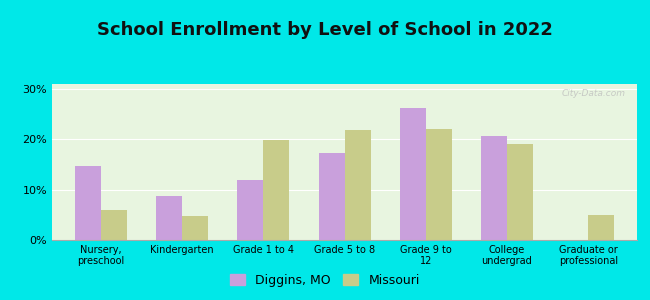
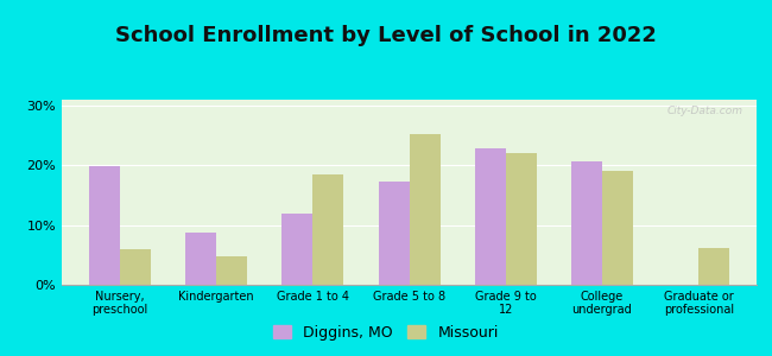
Diggins, MO/Nursery, preschool: 14.8% -> 19.8%
Missouri/Grade 1 to 4: 19.9% -> 18.4%
Missouri/Grade 5 to 8: 21.9% -> 25.2%
Diggins, MO/Grade 9 to 12: 26.2% -> 22.8%
Missouri/Graduate or professional: 5.0% -> 6.2%
